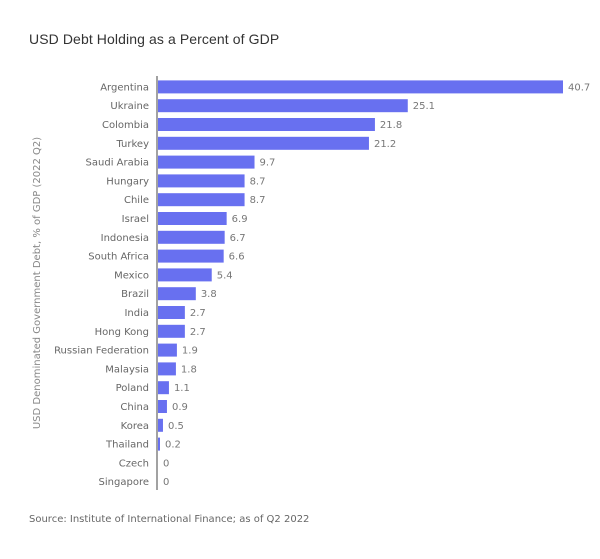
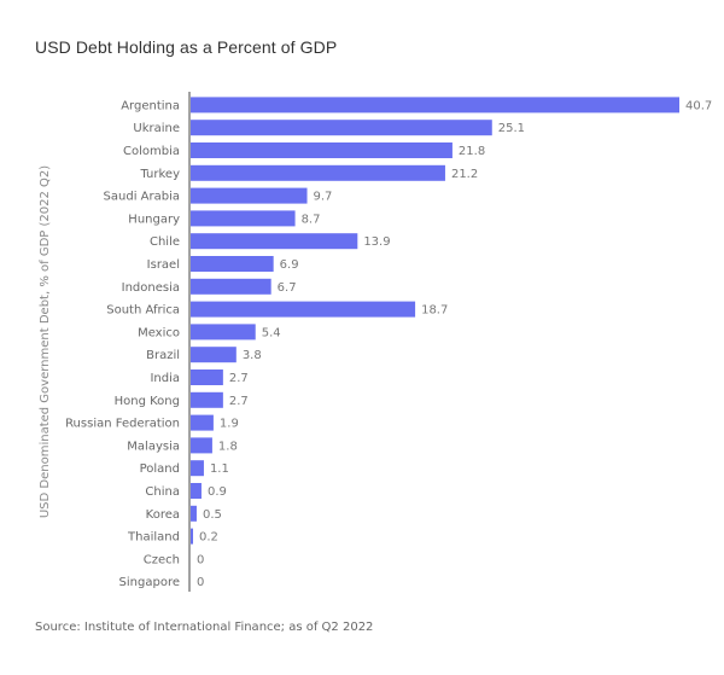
Chile: 8.7 -> 13.9
South Africa: 6.6 -> 18.7
